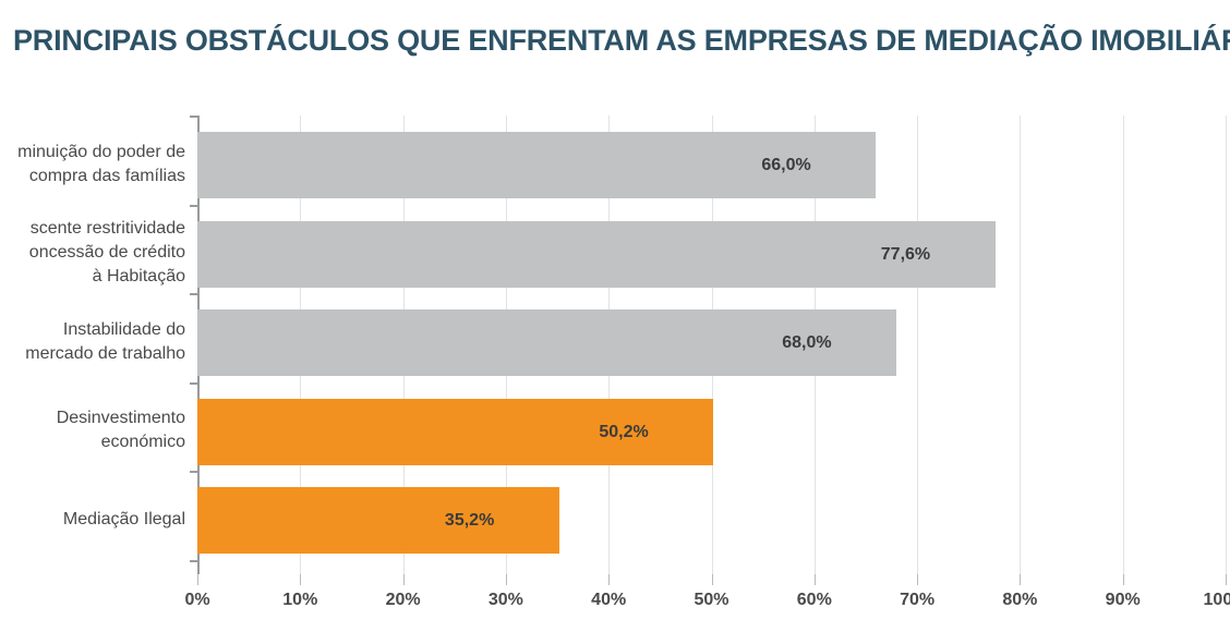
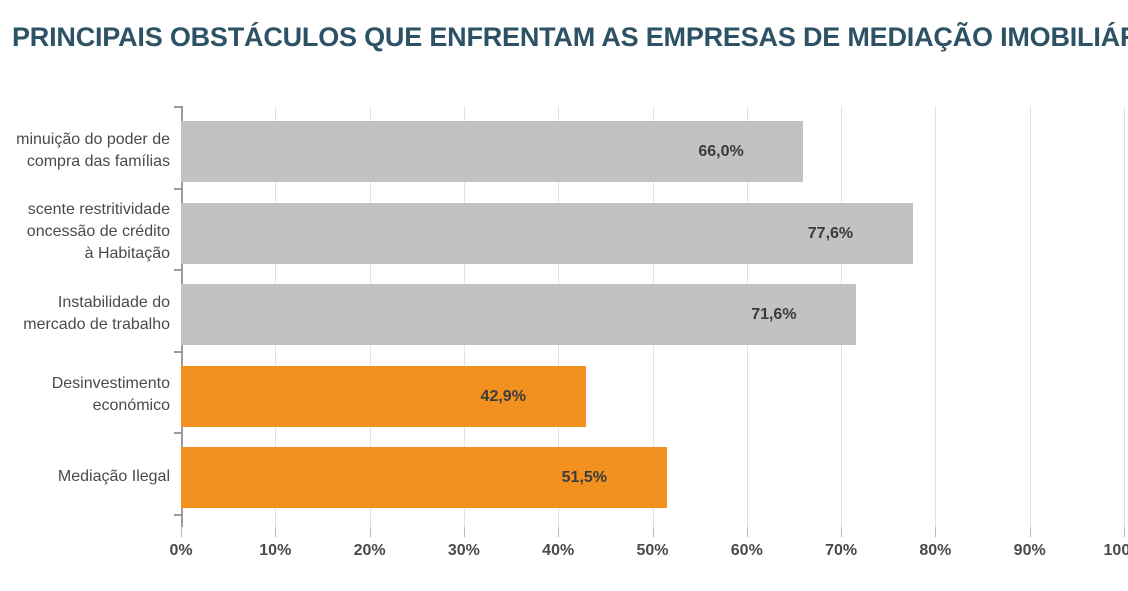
Instabilidade do mercado de trabalho: 68,0% -> 71,6%
Desinvestimento económico: 50,2% -> 42,9%
Mediação Ilegal: 35,2% -> 51,5%
